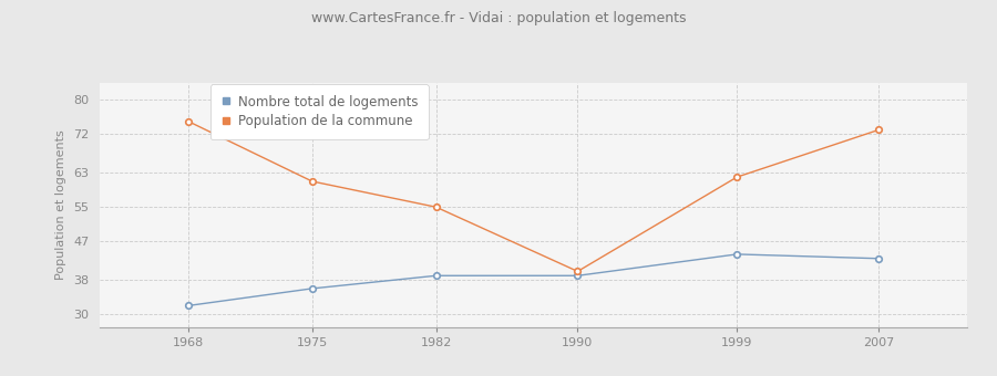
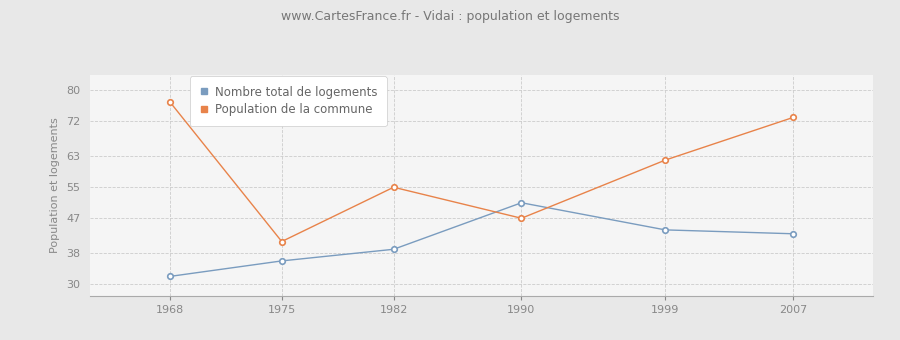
Population de la commune/1968: 75 -> 77
Population de la commune/1975: 61 -> 41
Nombre total de logements/1990: 39 -> 51
Population de la commune/1990: 40 -> 47
